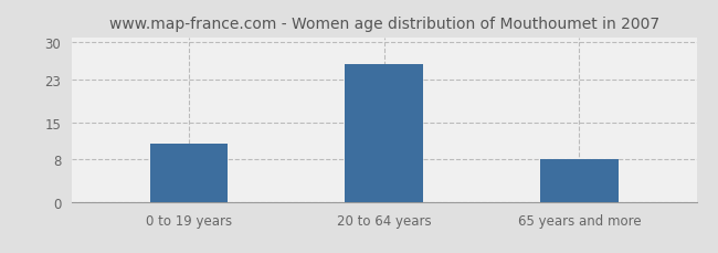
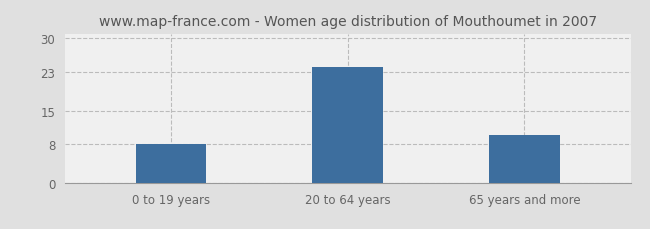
0 to 19 years: 11 -> 8
20 to 64 years: 26 -> 24
65 years and more: 8 -> 10
